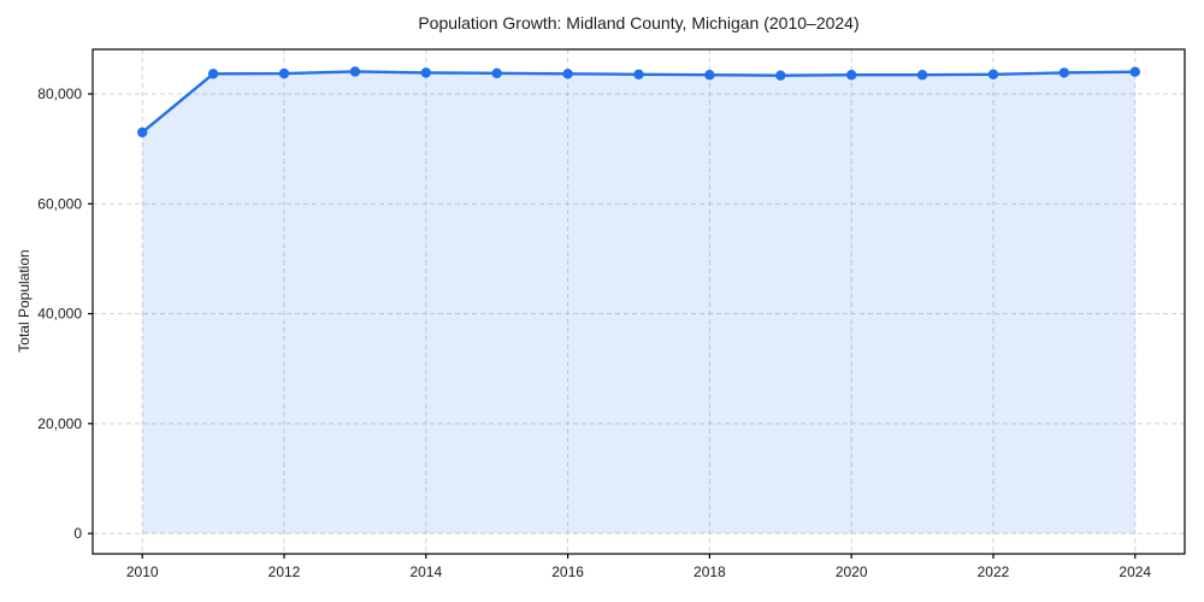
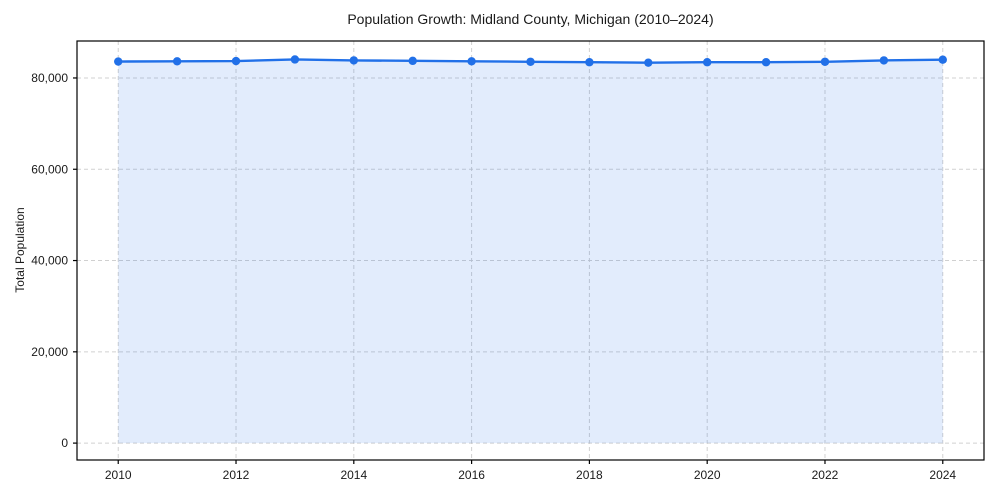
2010: 73000 -> 84000
